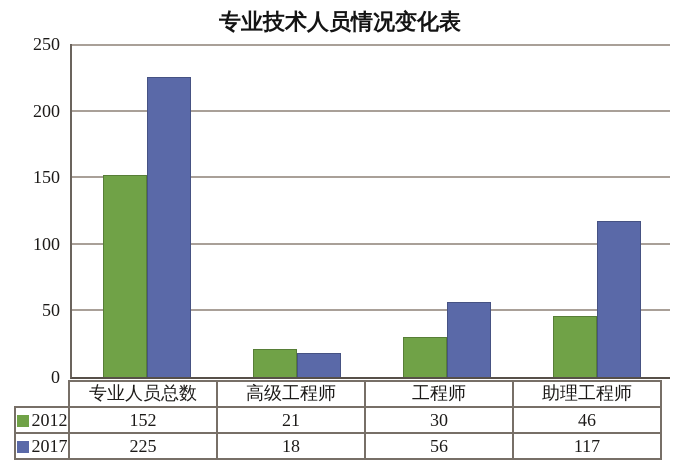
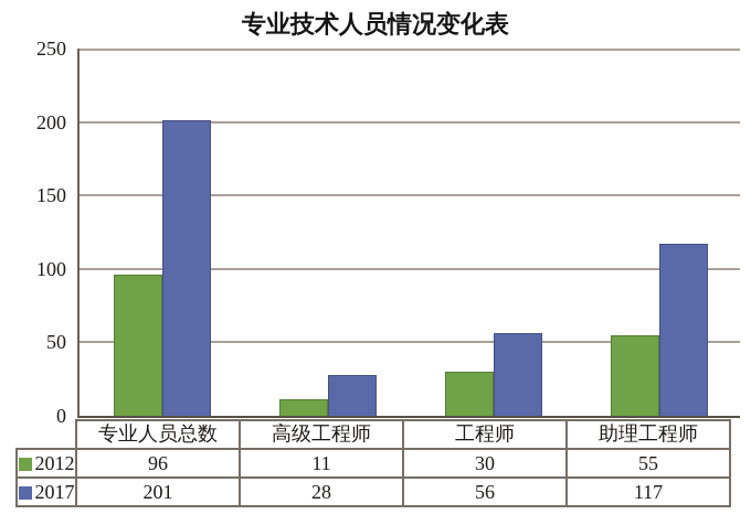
2012/专业人员总数: 152 -> 96
2017/专业人员总数: 225 -> 201
2012/高级工程师: 21 -> 11
2017/高级工程师: 18 -> 28
2012/助理工程师: 46 -> 55
